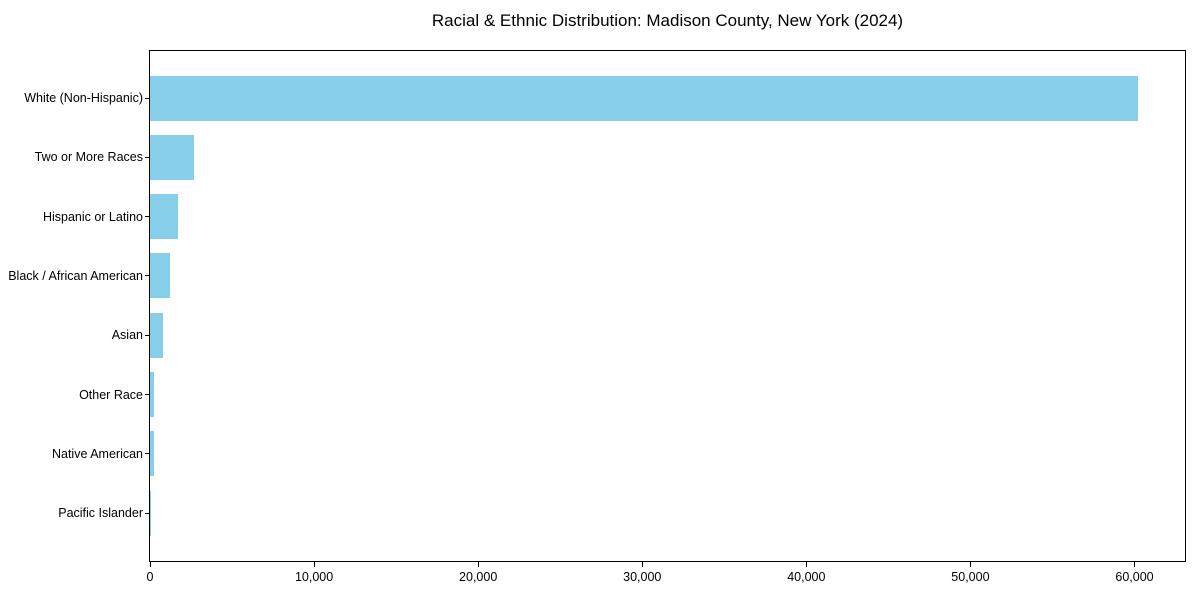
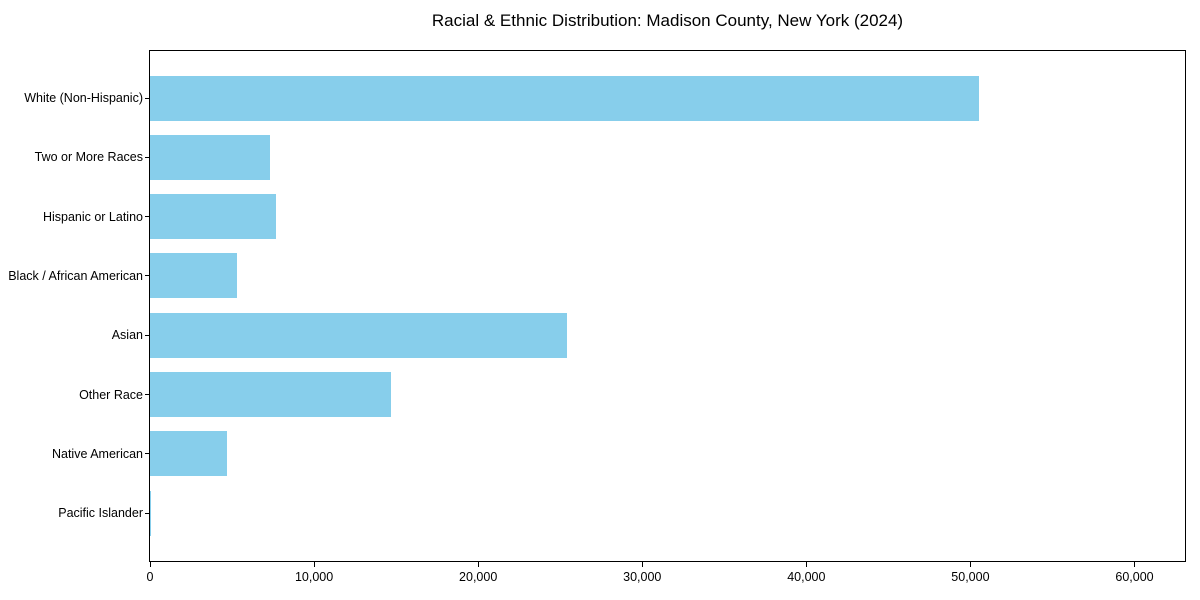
White (Non-Hispanic): 60200 -> 50500
Two or More Races: 2700 -> 7300
Hispanic or Latino: 1700 -> 7700
Black / African American: 1200 -> 5300
Asian: 800 -> 25400
Other Race: 200 -> 14700
Native American: 200 -> 4700
